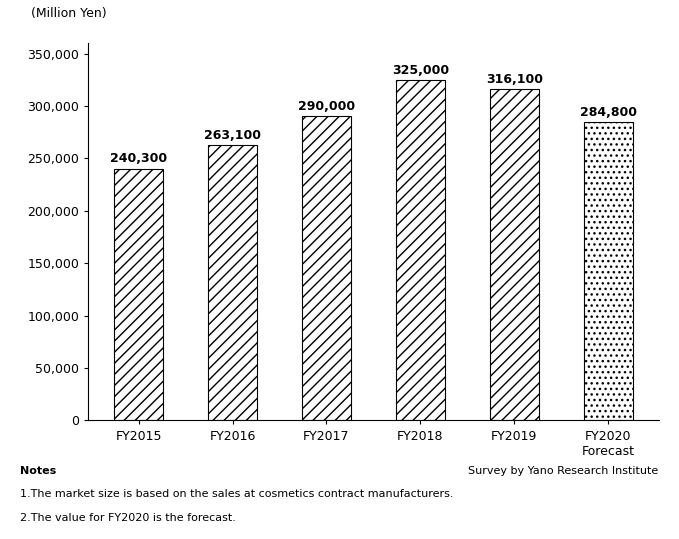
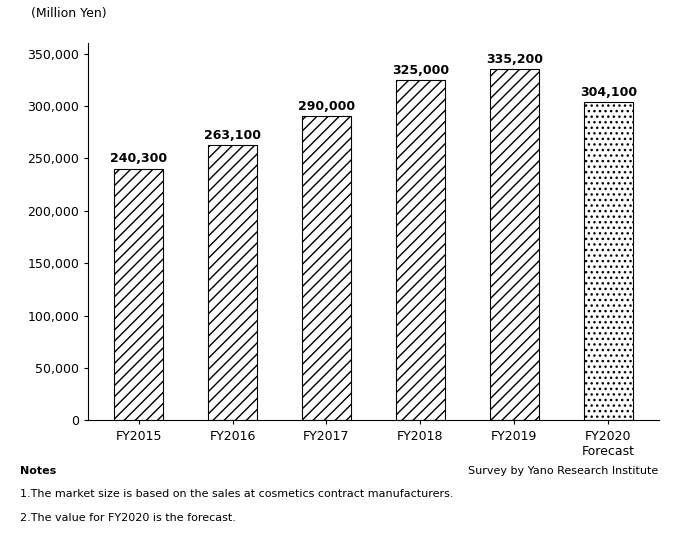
FY2019: 316,100 -> 335,200
FY2020 Forecast: 284,800 -> 304,100
